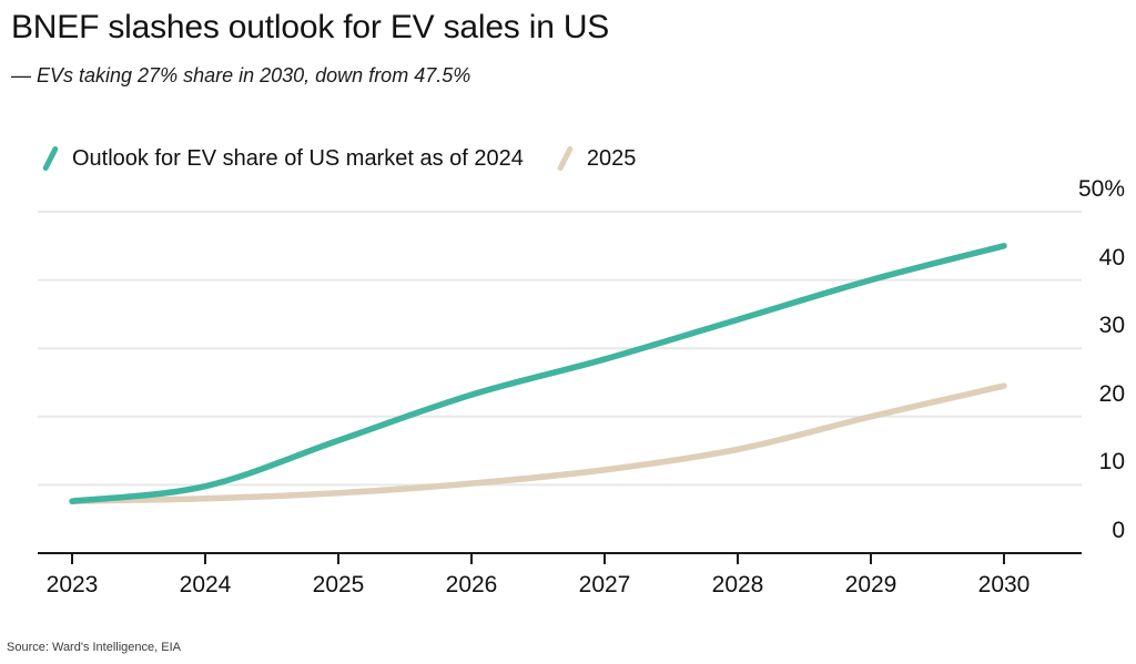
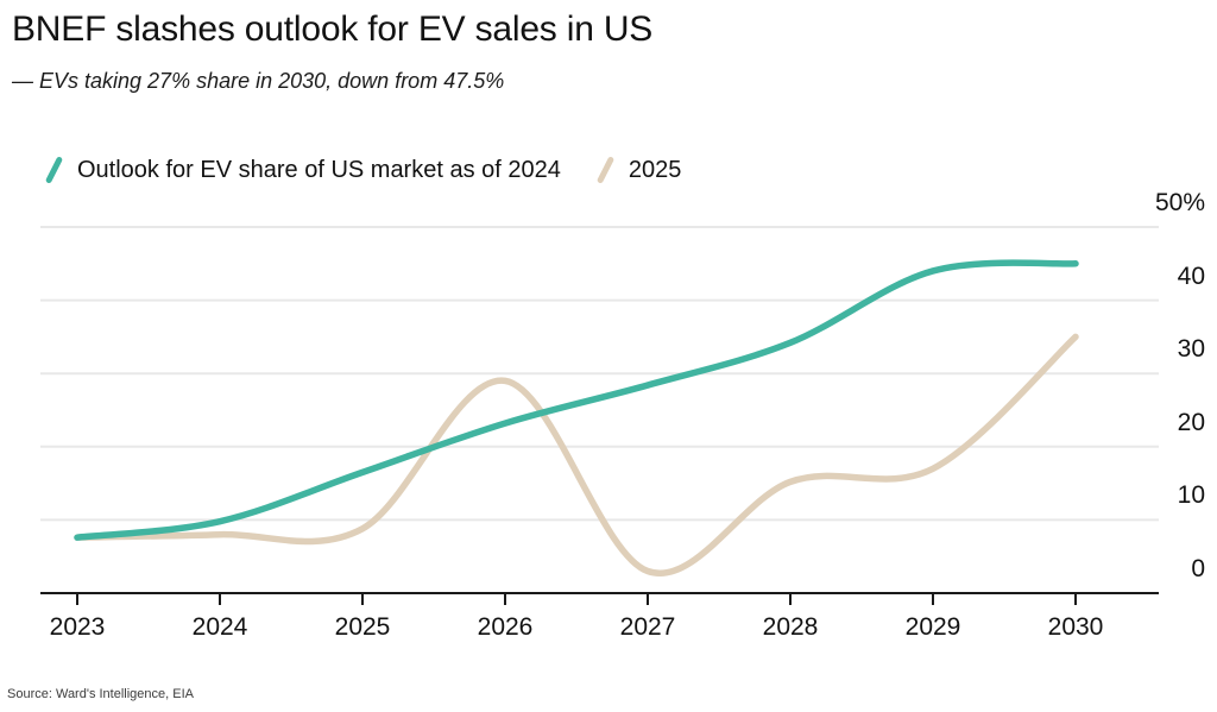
2025/2026: 10% -> 29%
2025/2027: 12% -> 3%
Outlook for EV share of US market as of 2024/2029: 40% -> 44%
2025/2029: 20% -> 17%
2025/2030: 24% -> 35%
